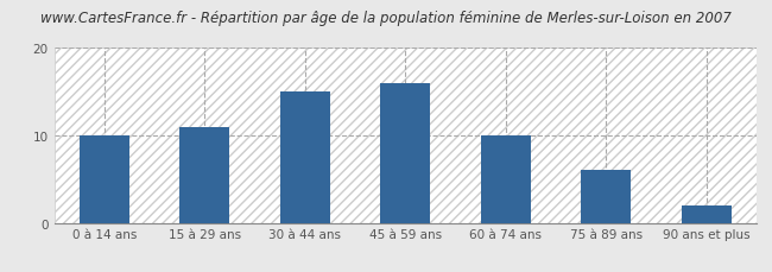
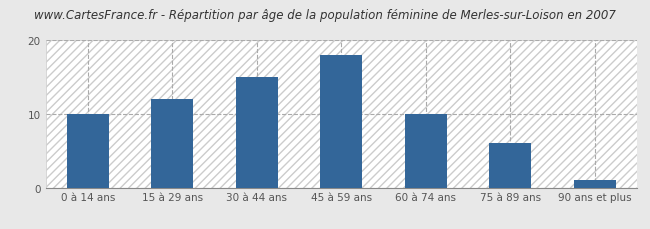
15 à 29 ans: 11 -> 12
45 à 59 ans: 16 -> 18
90 ans et plus: 2 -> 1
